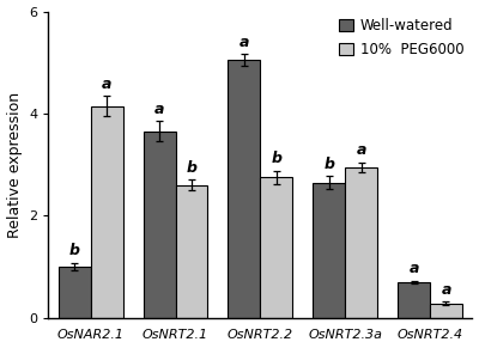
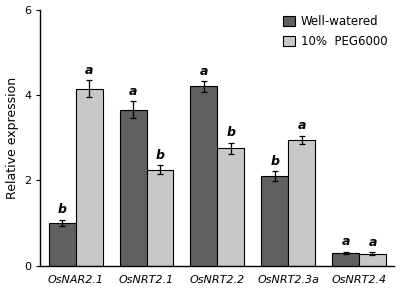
10% PEG6000/OsNRT2.1: 2.60 -> 2.25
Well-watered/OsNRT2.2: 5.05 -> 4.20
Well-watered/OsNRT2.3a: 2.65 -> 2.10
Well-watered/OsNRT2.4: 0.70 -> 0.30
